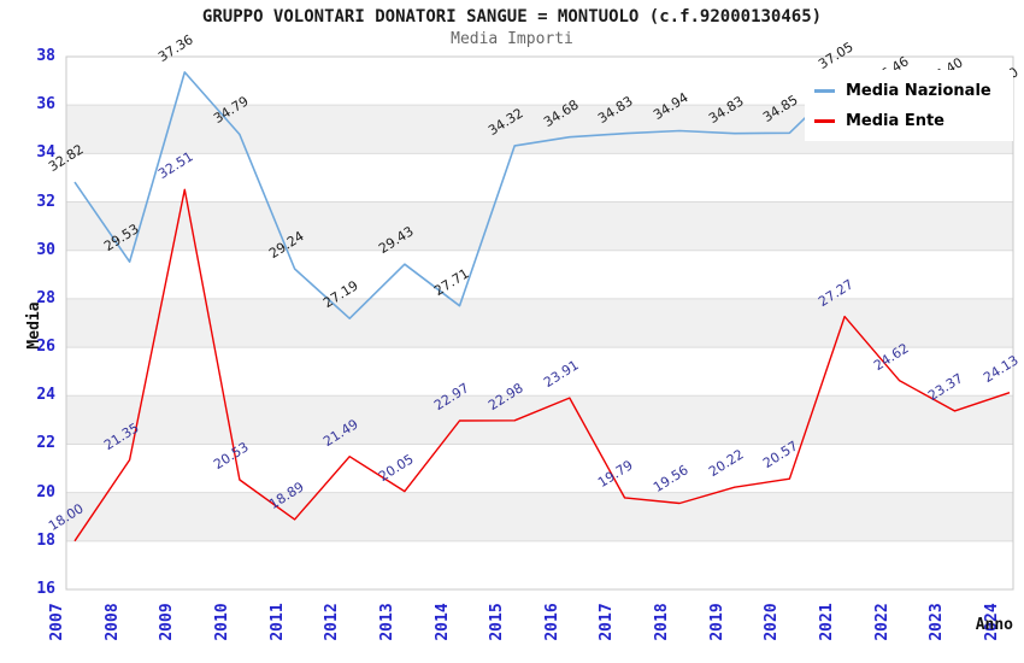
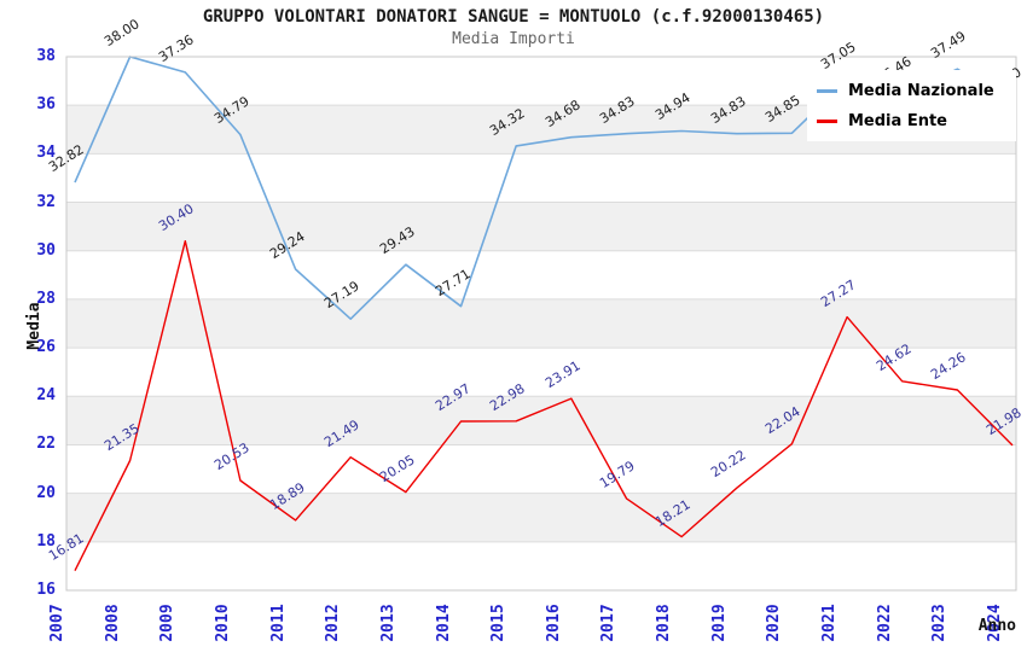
Media Ente/2007: 18.00 -> 16.81
Media Nazionale/2008: 29.53 -> 38.00
Media Ente/2009: 32.51 -> 30.40
Media Ente/2018: 19.56 -> 18.21
Media Ente/2020: 20.57 -> 22.04
Media Nazionale/2023: 36.40 -> 37.49
Media Ente/2023: 23.37 -> 24.26
Media Ente/2024: 24.13 -> 21.98
